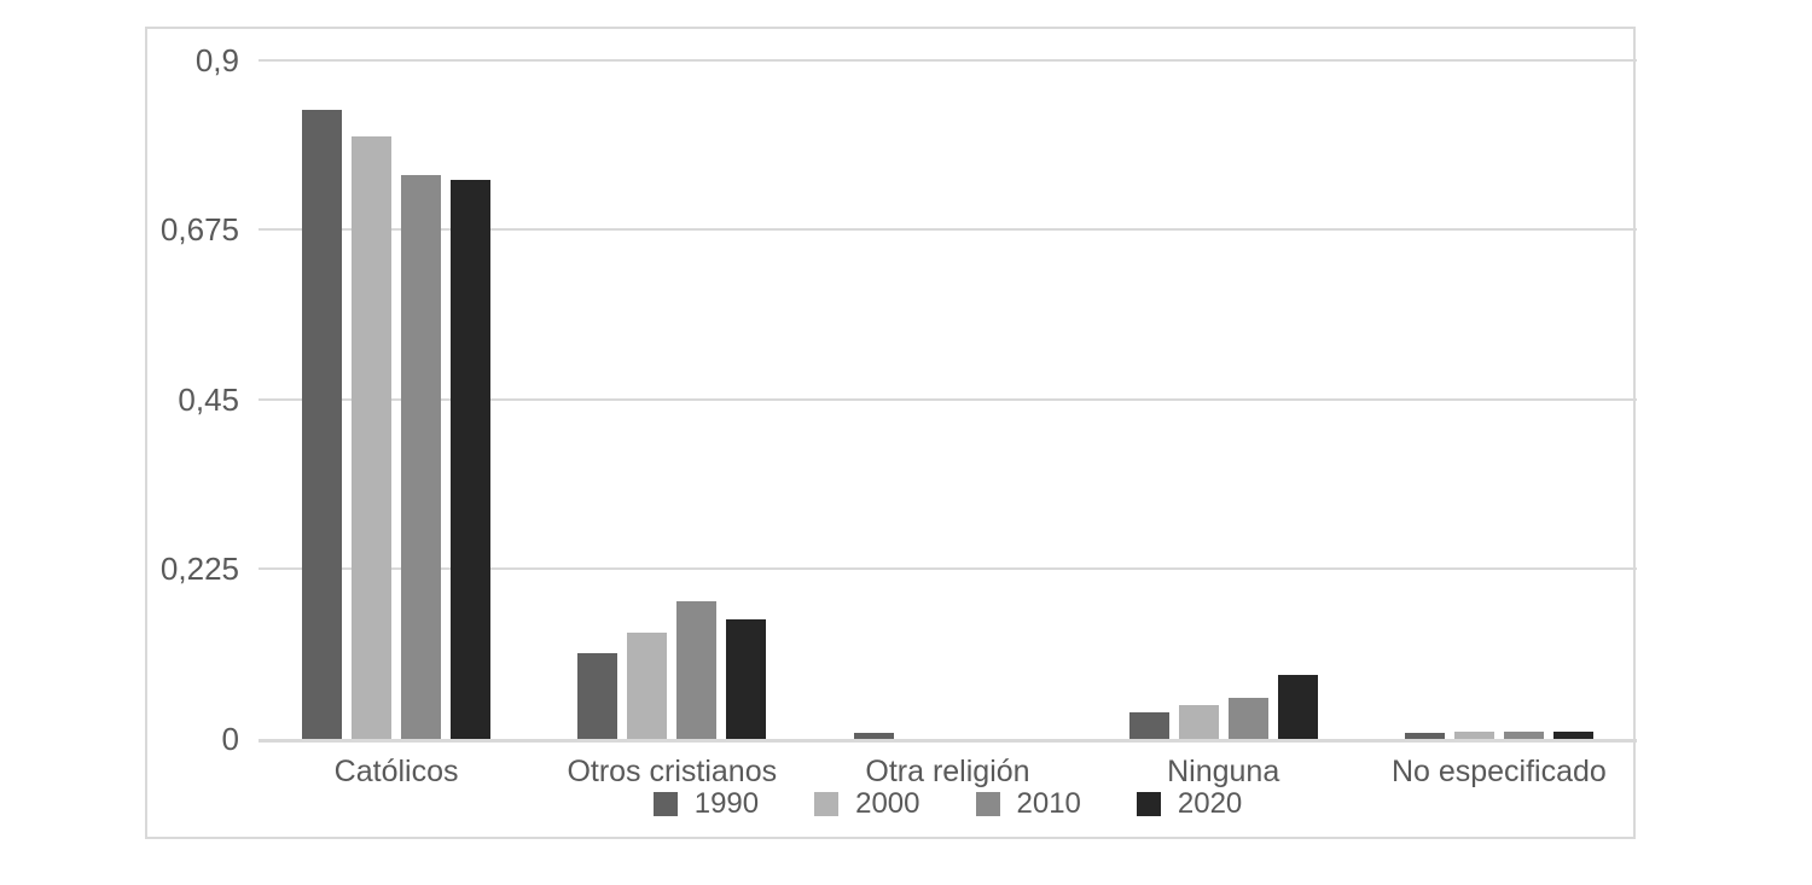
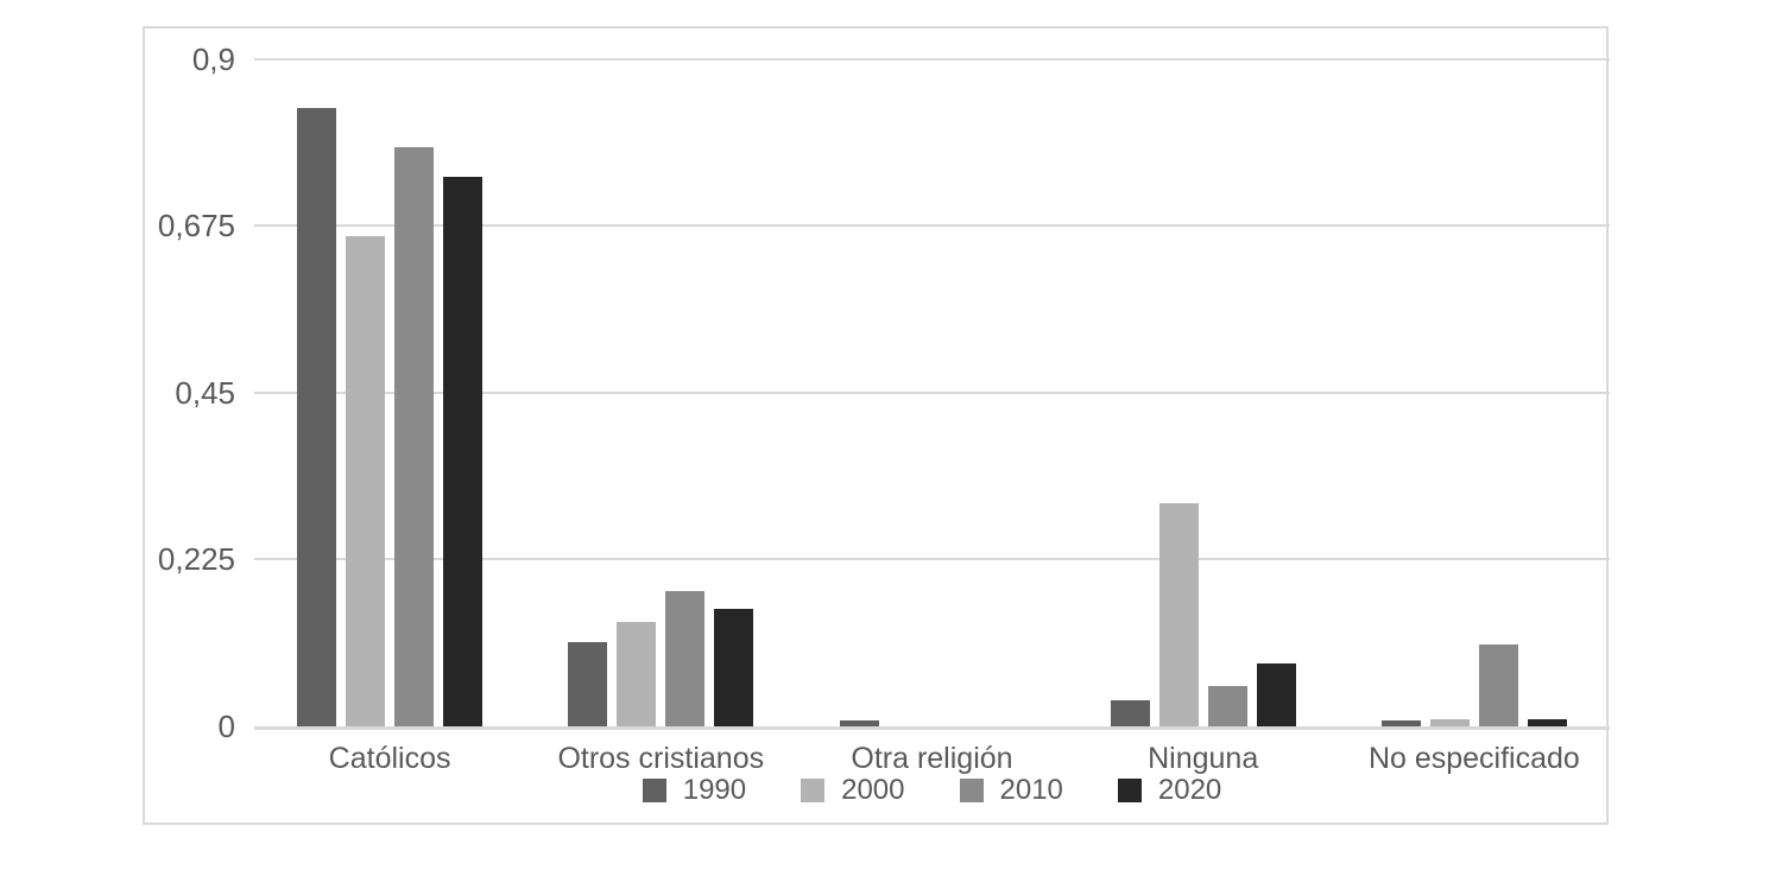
2000/Católicos: 0,80 -> 0,66
2010/Católicos: 0,75 -> 0,78
2000/Ninguna: 0,04 -> 0,30
2010/No especificado: 0,01 -> 0,11
